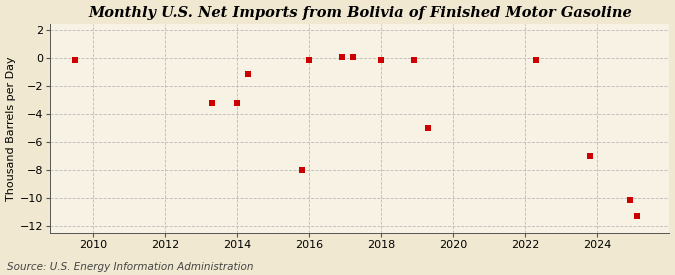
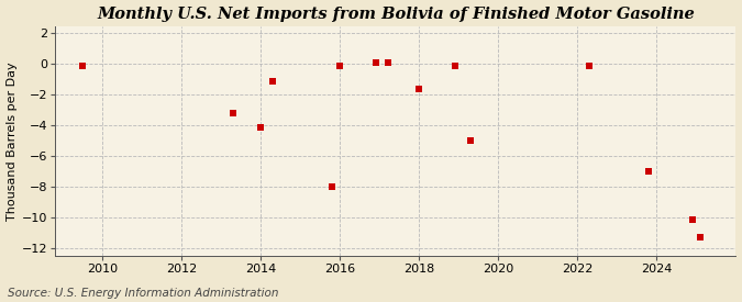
2014: -3.2 -> -4.1
2018: -0.1 -> -1.6
